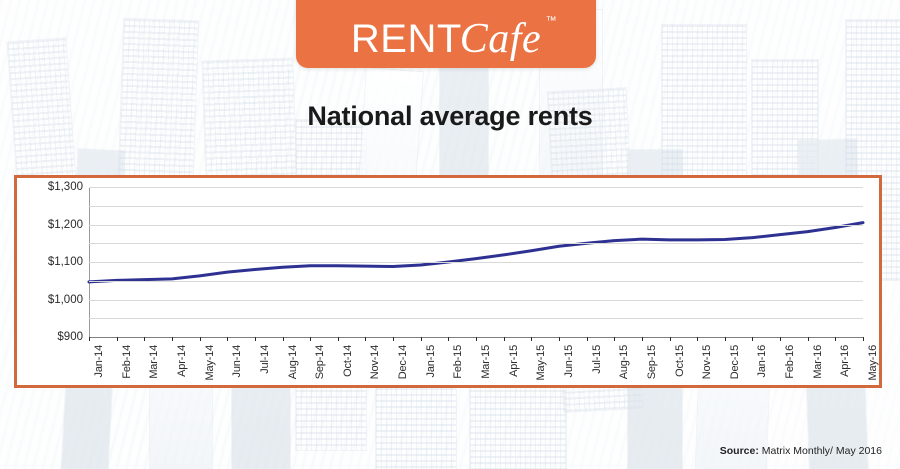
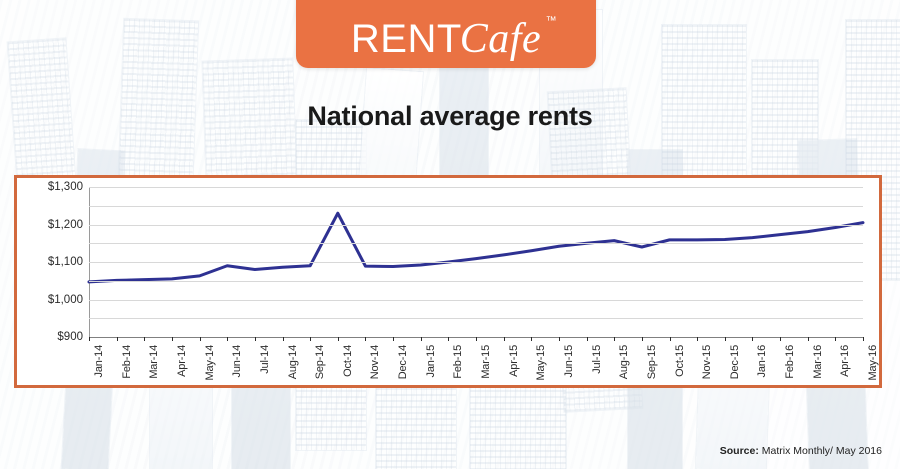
Jun-14: $1070 -> $1090
Oct-14: $1090 -> $1230
Sep-15: $1160 -> $1140
